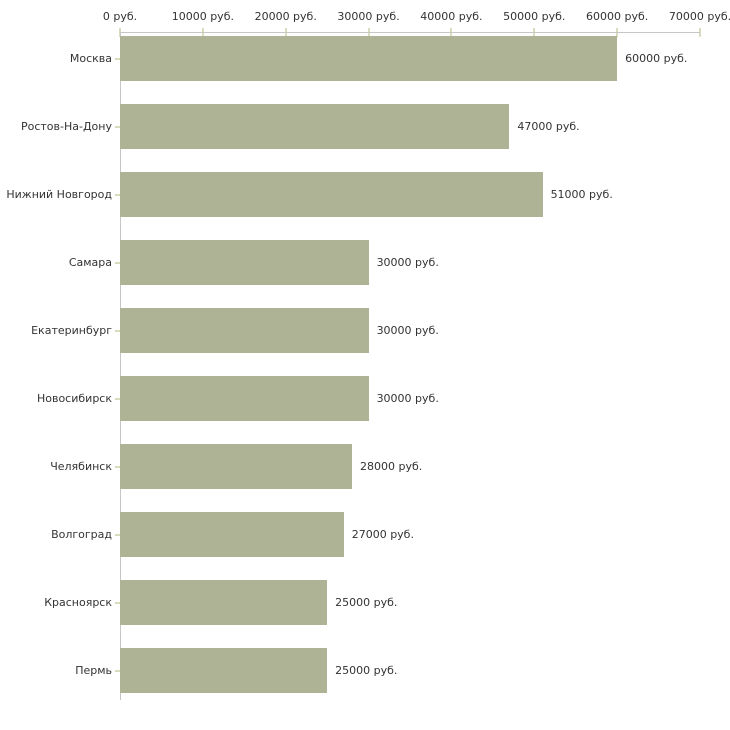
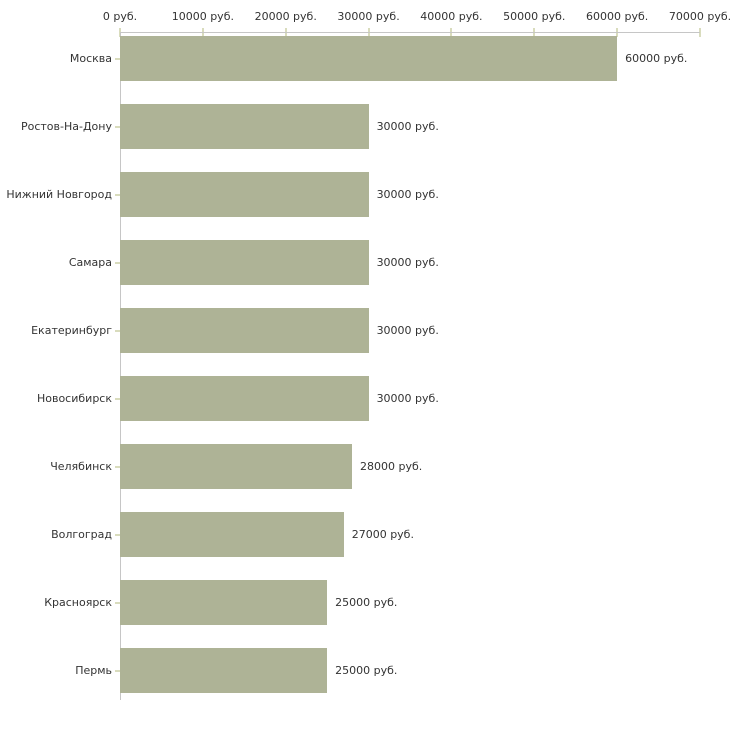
Ростов-На-Дону: 47000 -> 30000
Нижний Новгород: 51000 -> 30000
